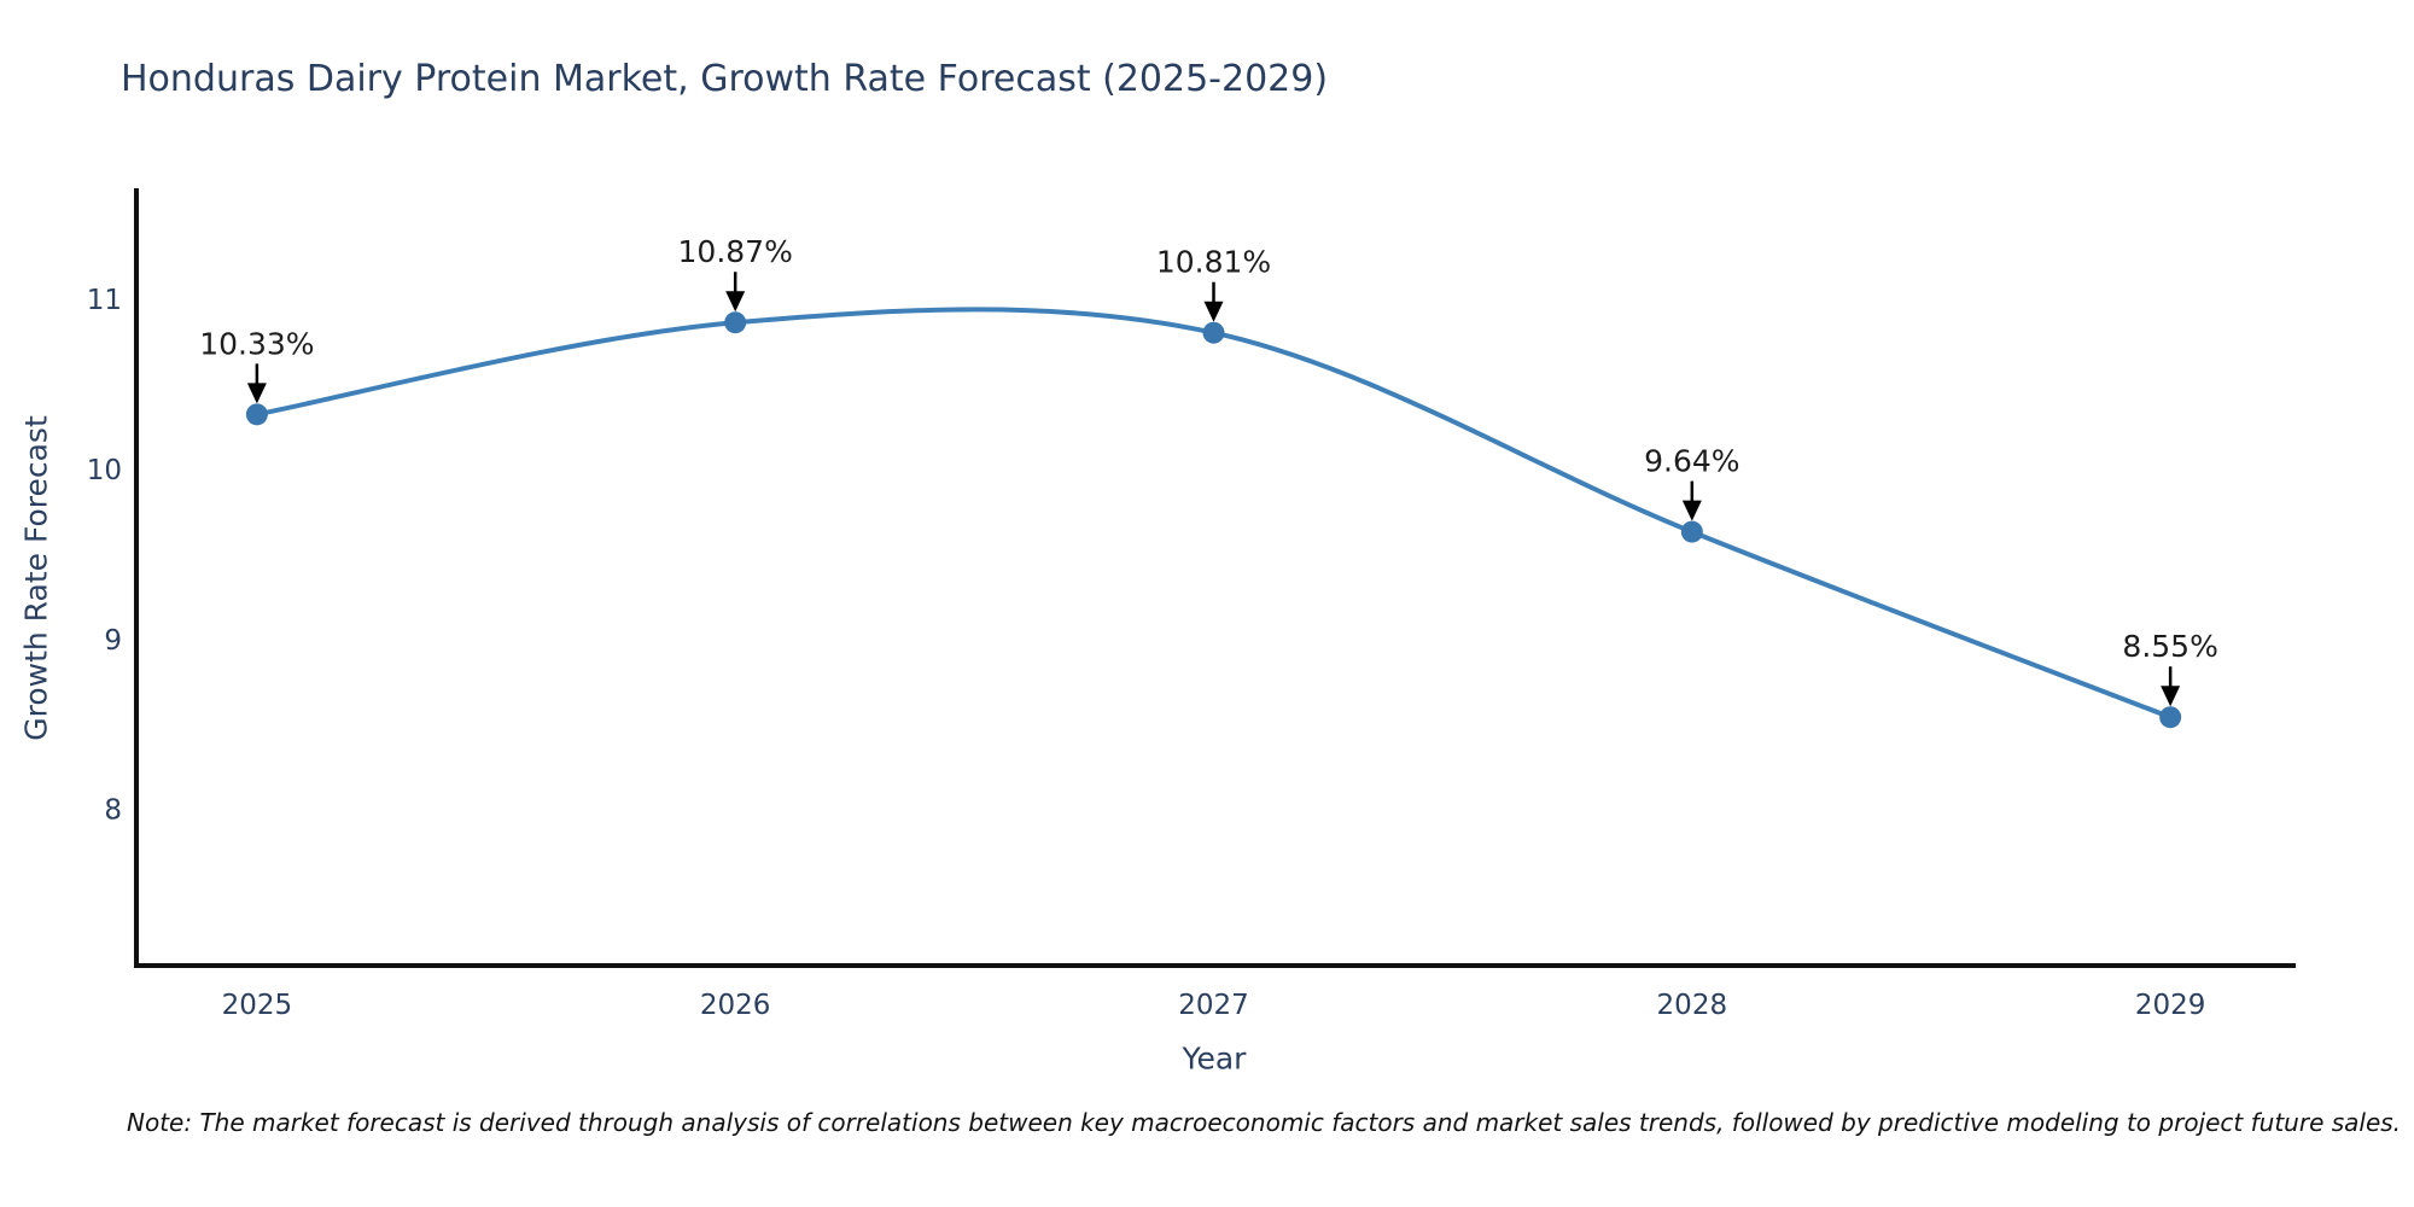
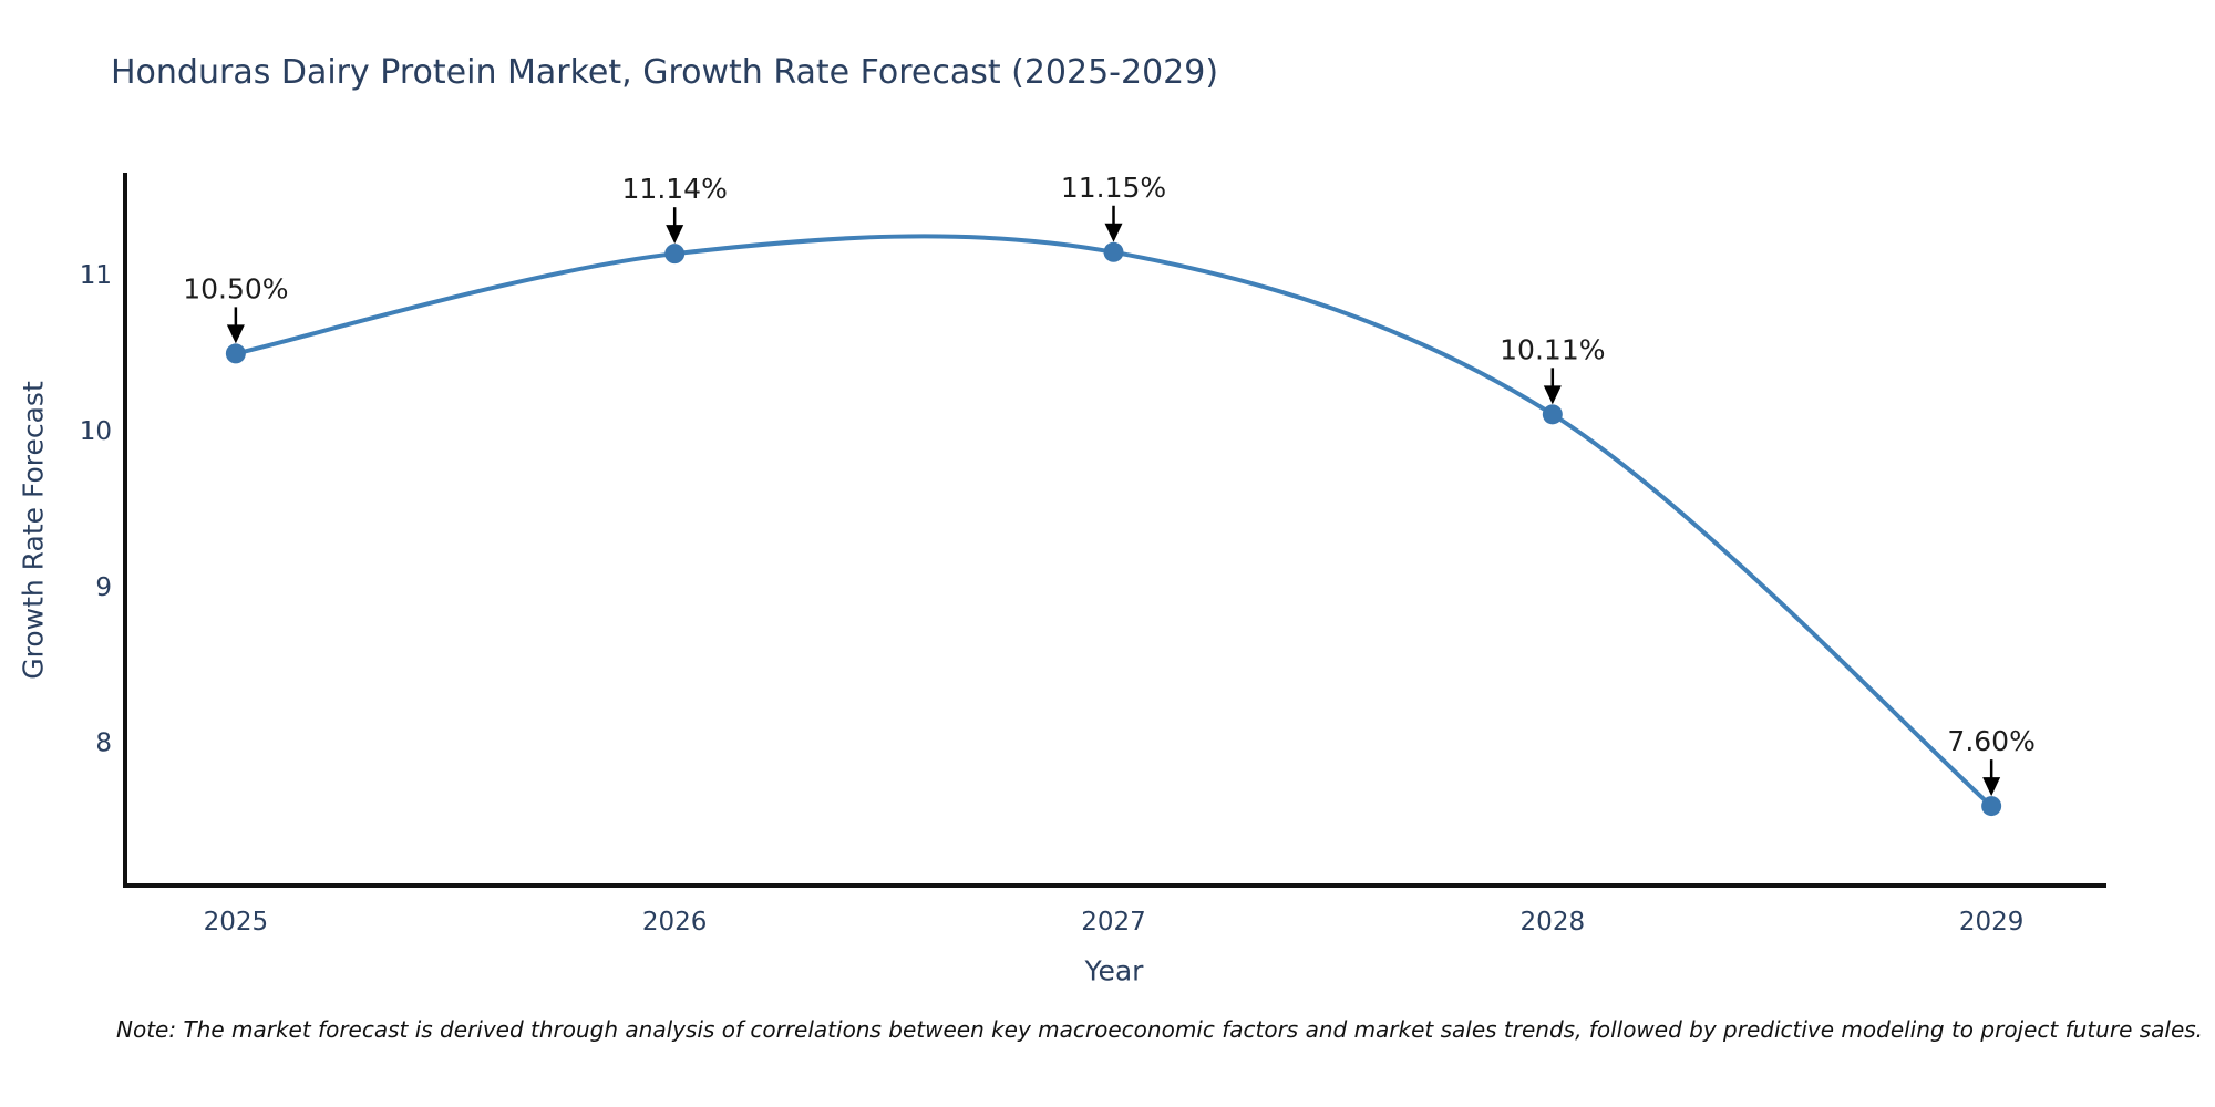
2025: 10.33% -> 10.50%
2026: 10.87% -> 11.14%
2027: 10.81% -> 11.15%
2028: 9.64% -> 10.11%
2029: 8.55% -> 7.60%
